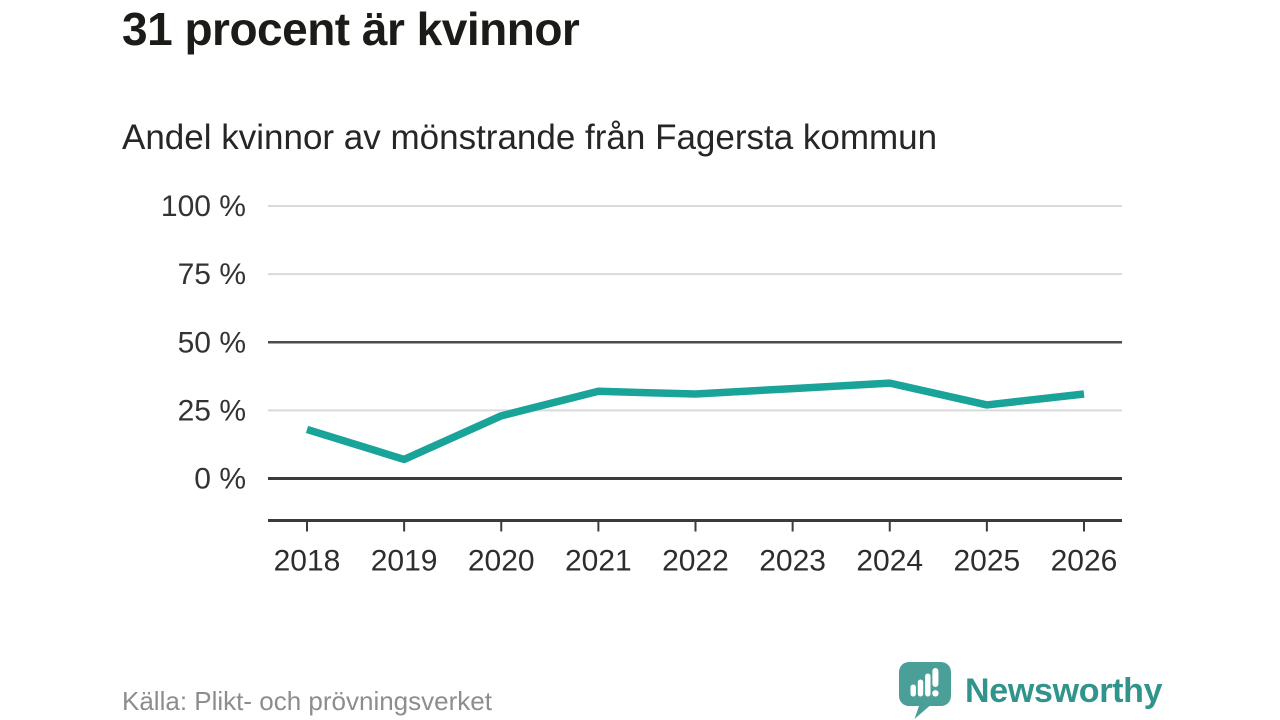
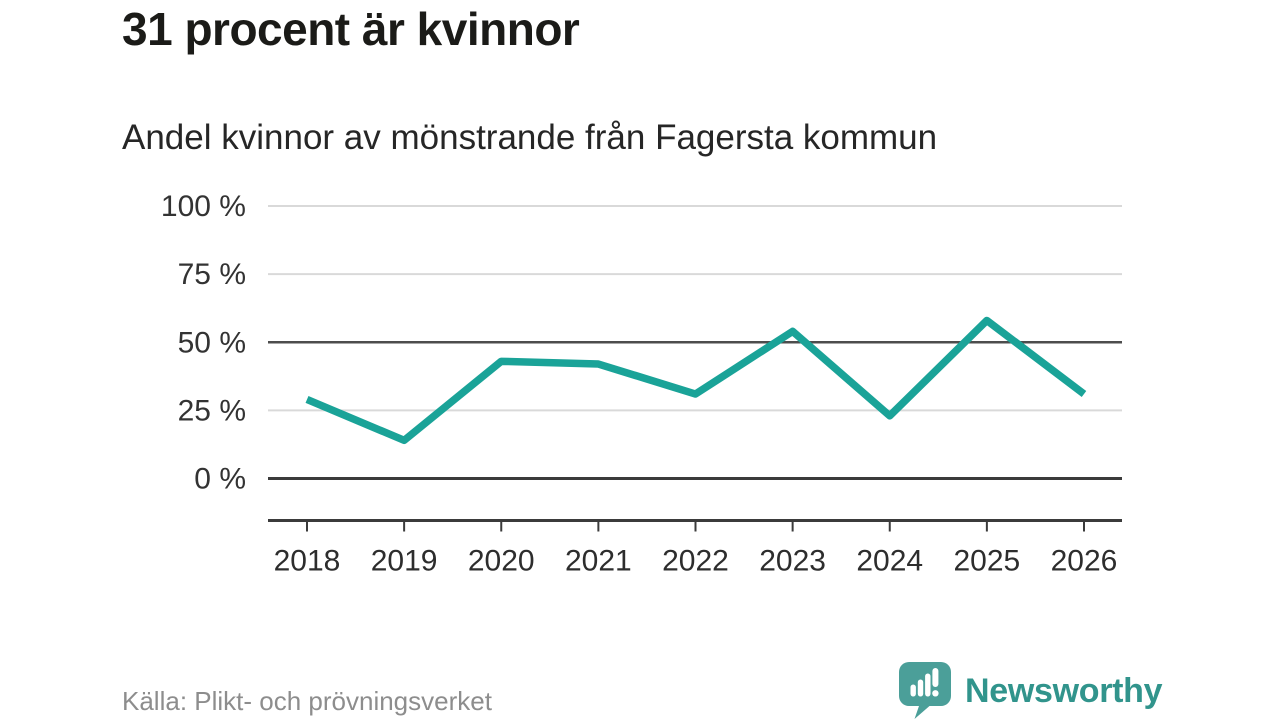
2018: 18% -> 29%
2019: 7% -> 14%
2020: 23% -> 43%
2021: 32% -> 42%
2023: 33% -> 54%
2024: 35% -> 23%
2025: 27% -> 58%
